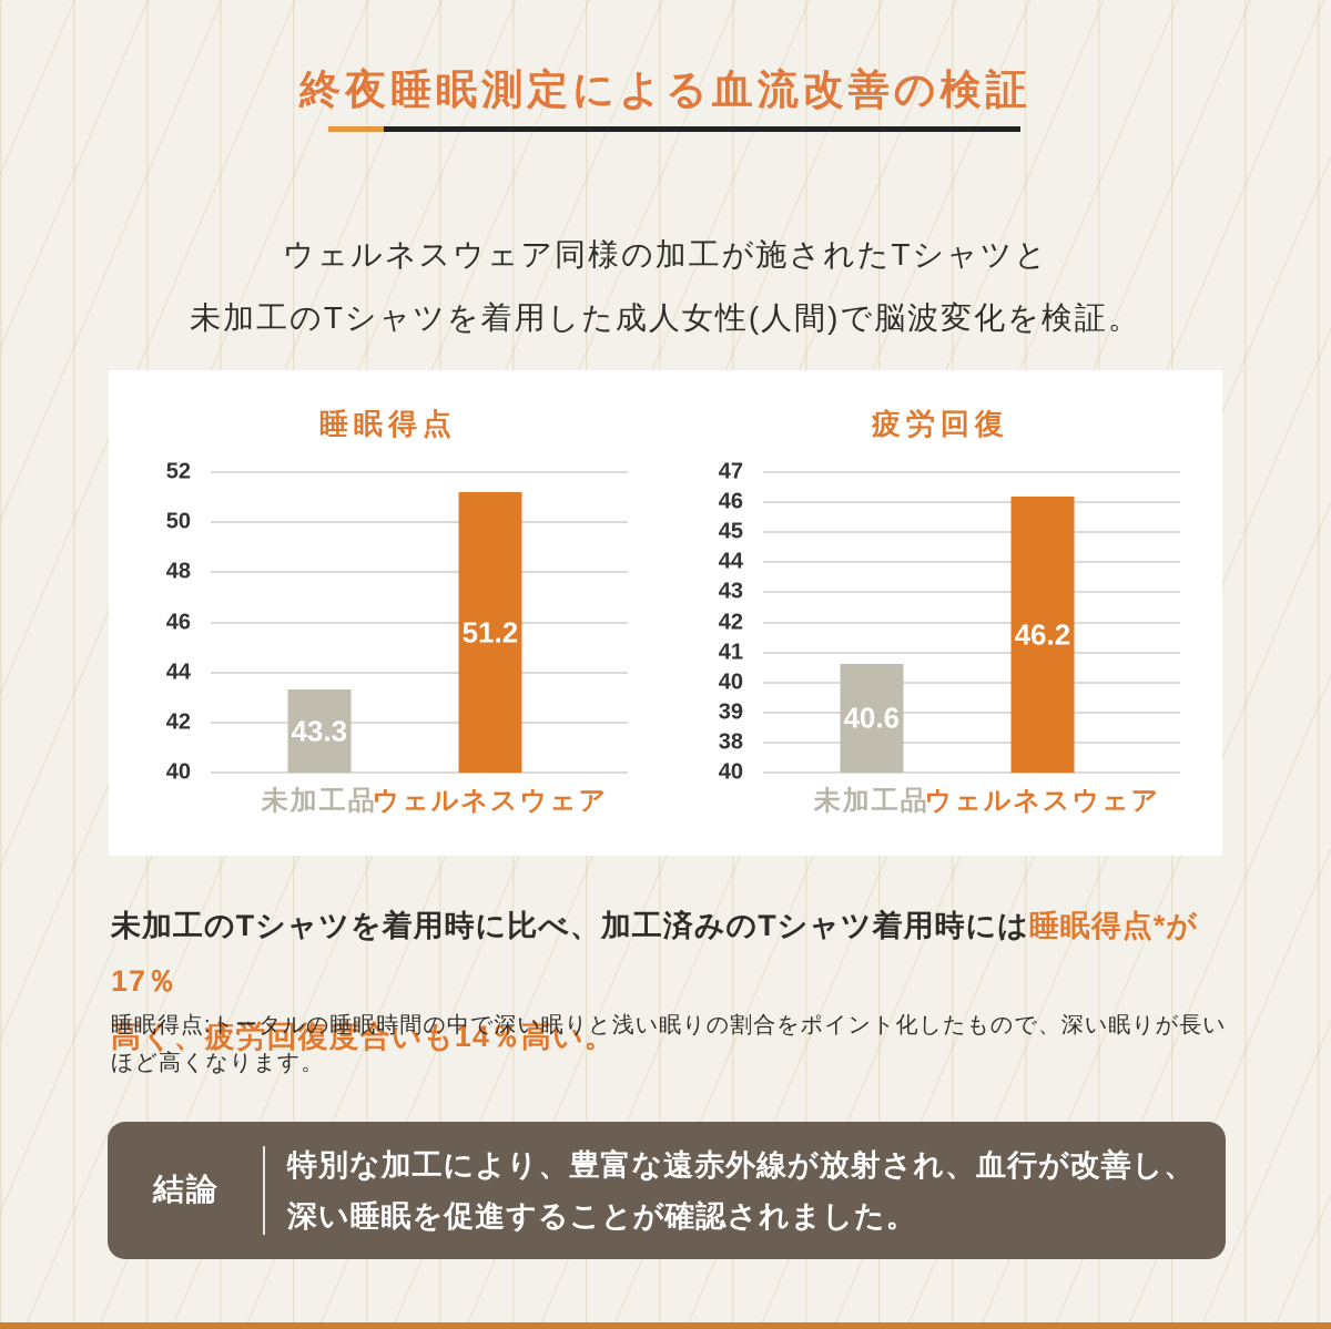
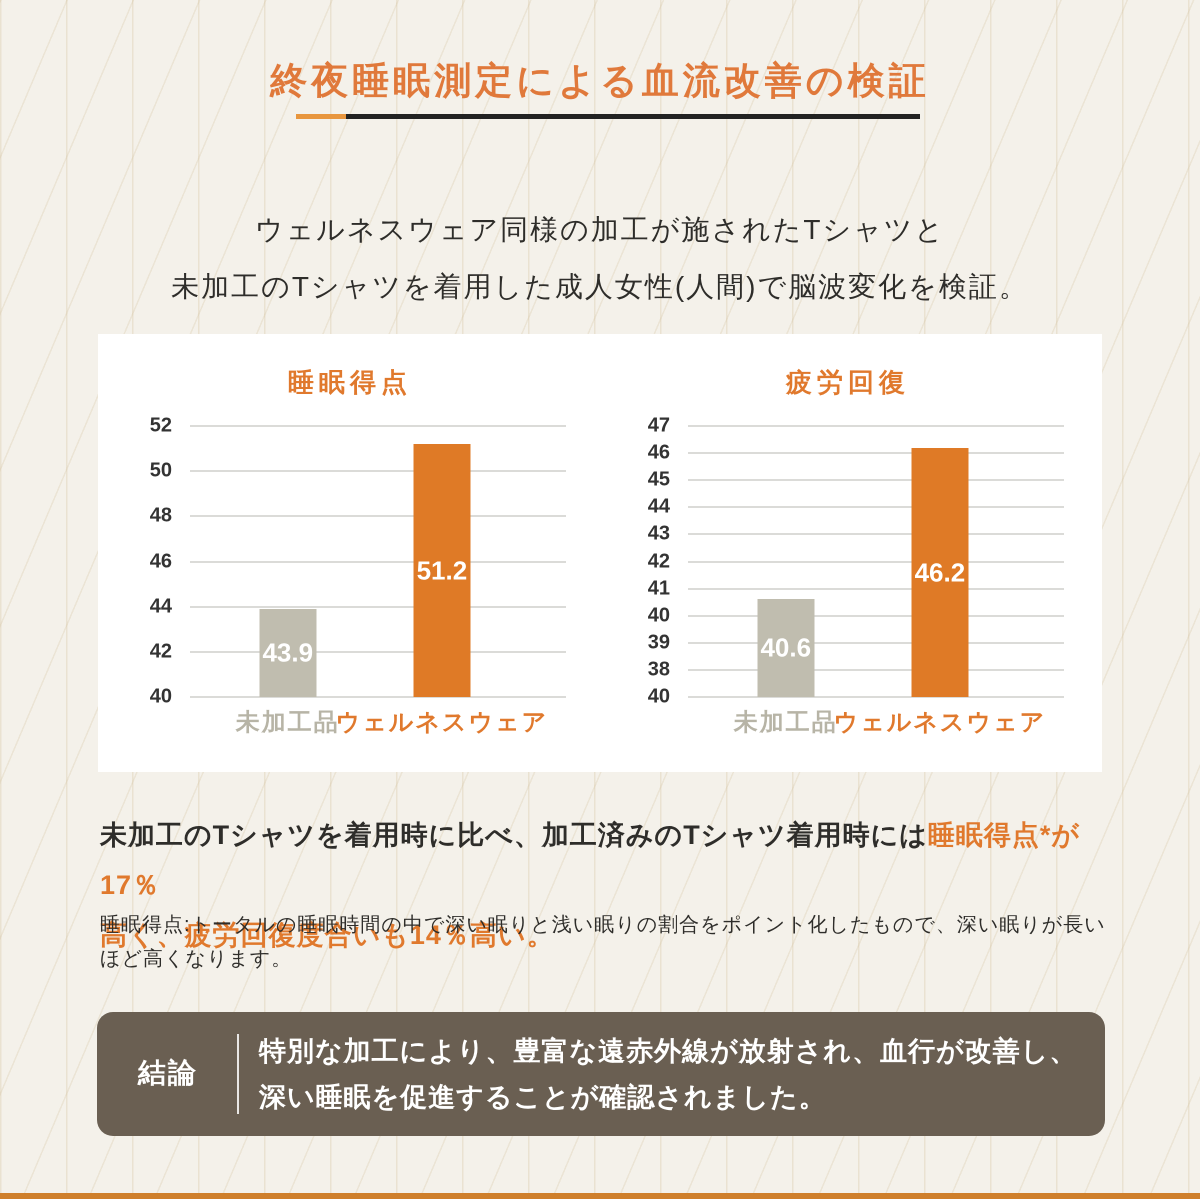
睡眠得点/未加工品: 43.3 -> 43.9
